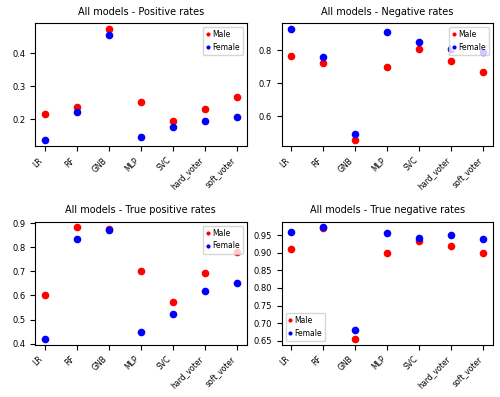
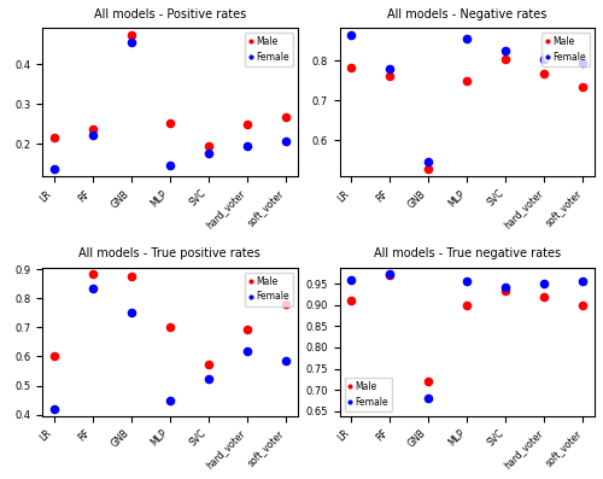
All models - Positive rates/Male/hard_voter: 0.232 -> 0.250
All models - True positive rates/Female/GNB: 0.872 -> 0.750
All models - True positive rates/Female/soft_voter: 0.650 -> 0.585
All models - True negative rates/Male/GNB: 0.655 -> 0.720
All models - True negative rates/Female/soft_voter: 0.940 -> 0.955
